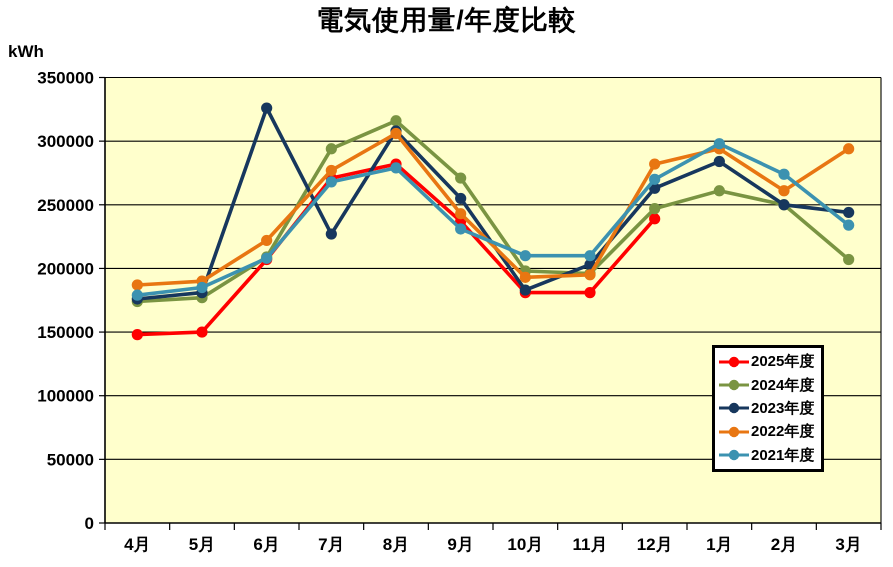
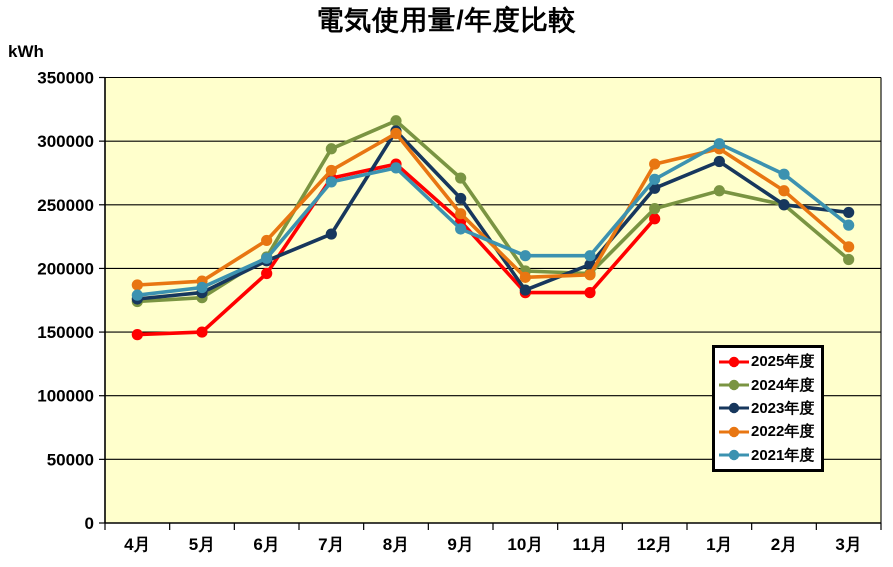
2025年度/6月: 207000 -> 196000
2023年度/6月: 326000 -> 206000
2022年度/3月: 294000 -> 217000
